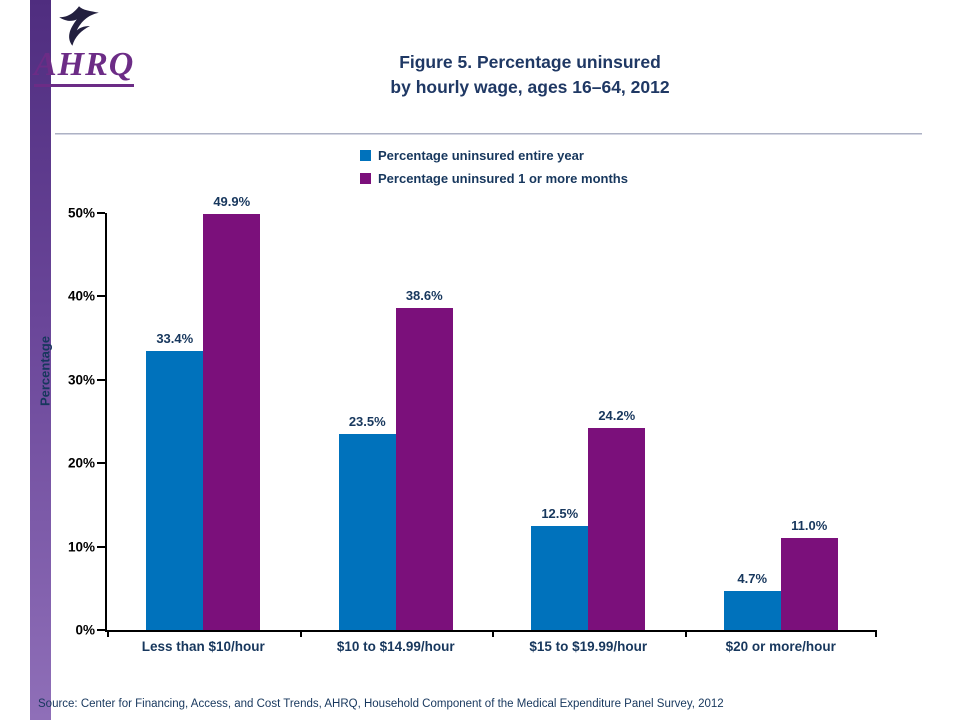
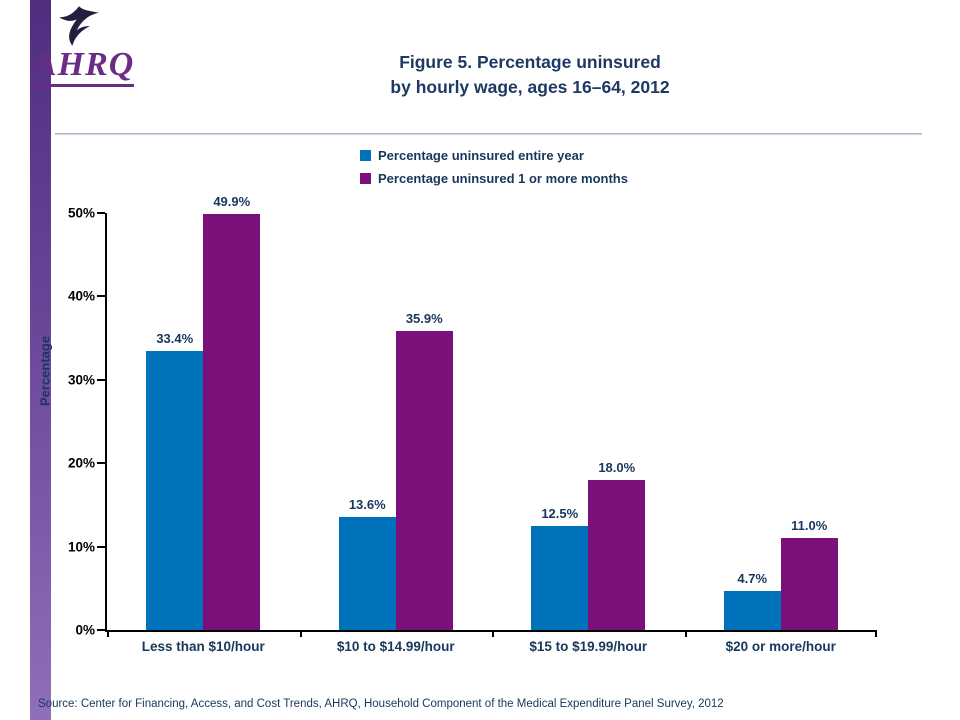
Percentage uninsured entire year/$10 to $14.99/hour: 23.5% -> 13.6%
Percentage uninsured 1 or more months/$10 to $14.99/hour: 38.6% -> 35.9%
Percentage uninsured 1 or more months/$15 to $19.99/hour: 24.2% -> 18.0%
